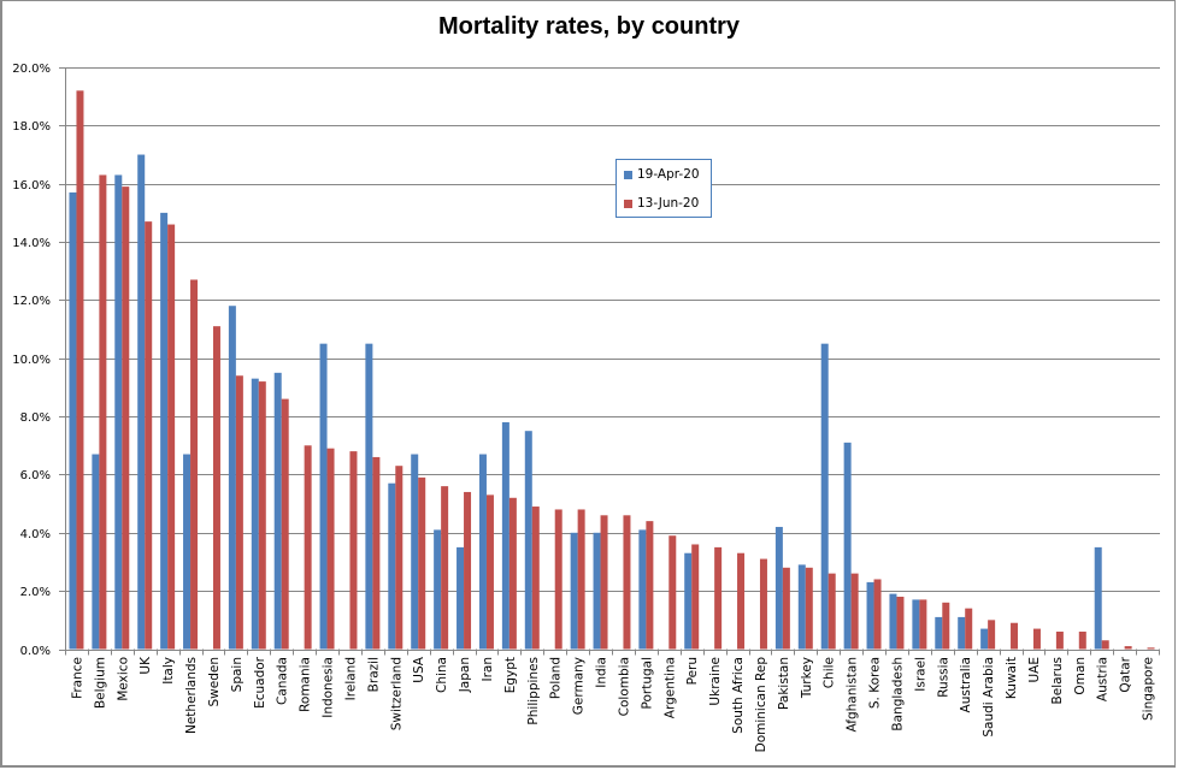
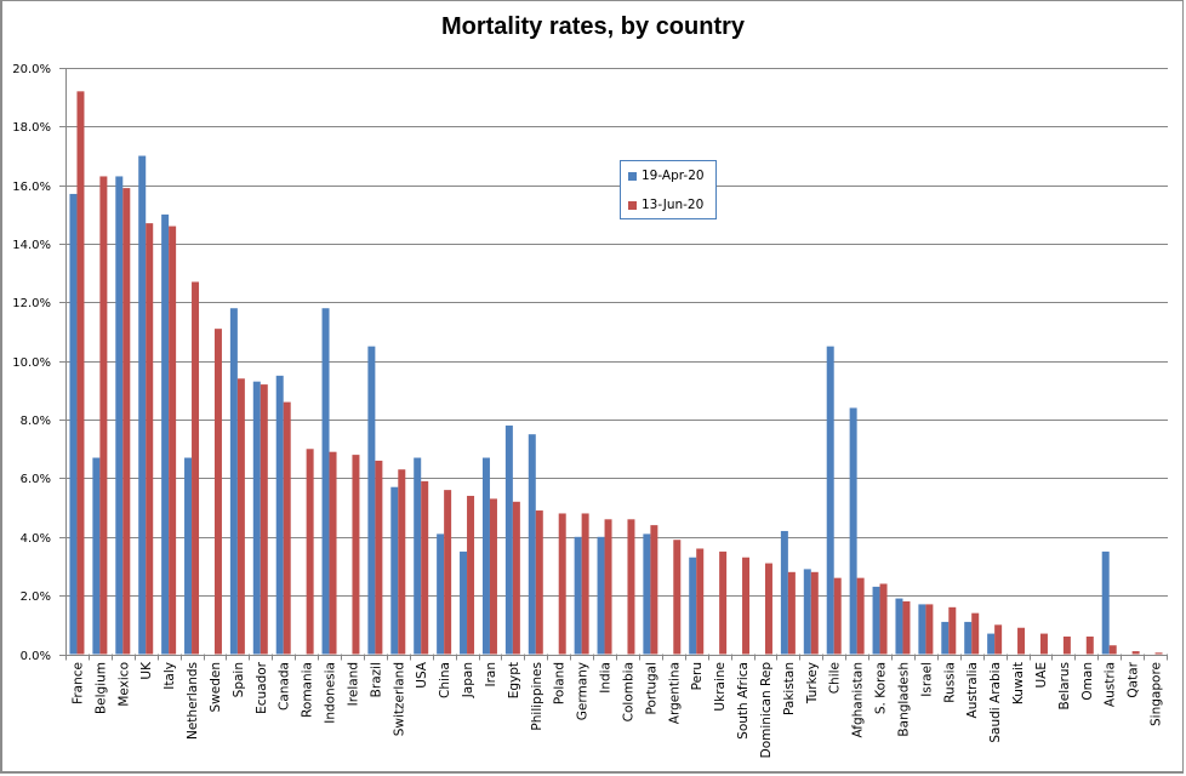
19-Apr-20/Indonesia: 10.5% -> 11.8%
19-Apr-20/Afghanistan: 7.1% -> 8.4%
